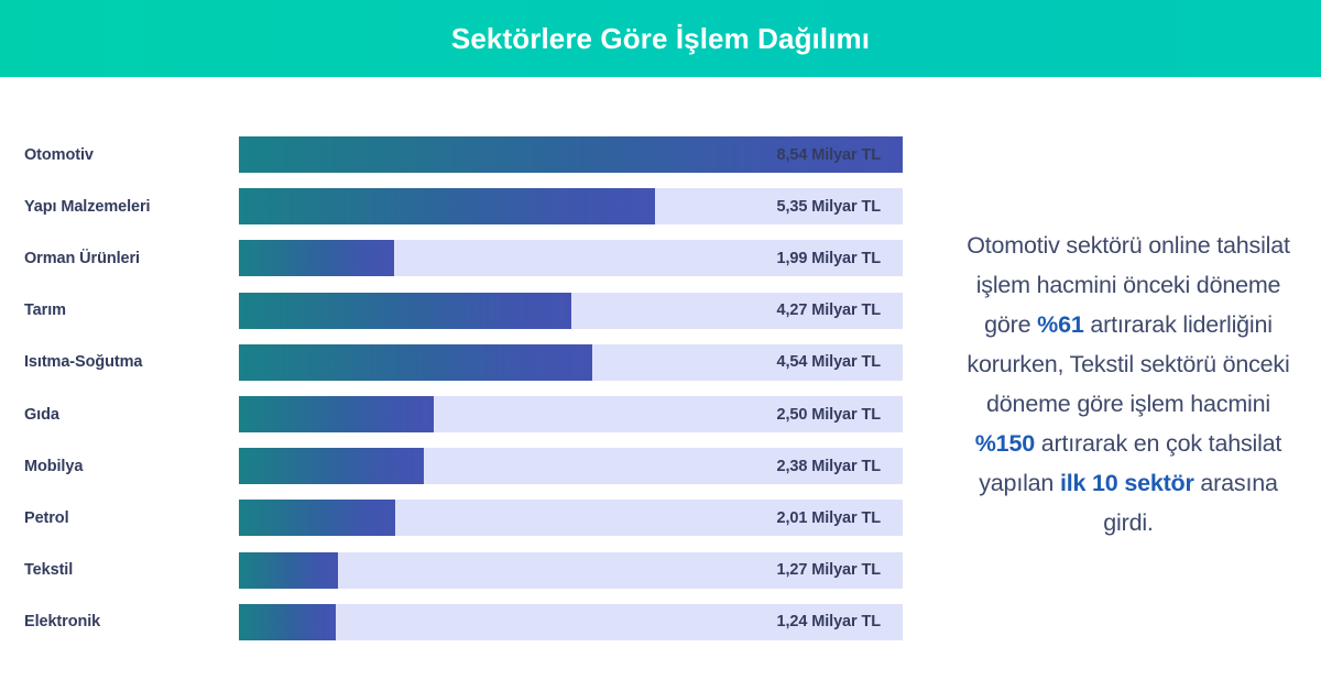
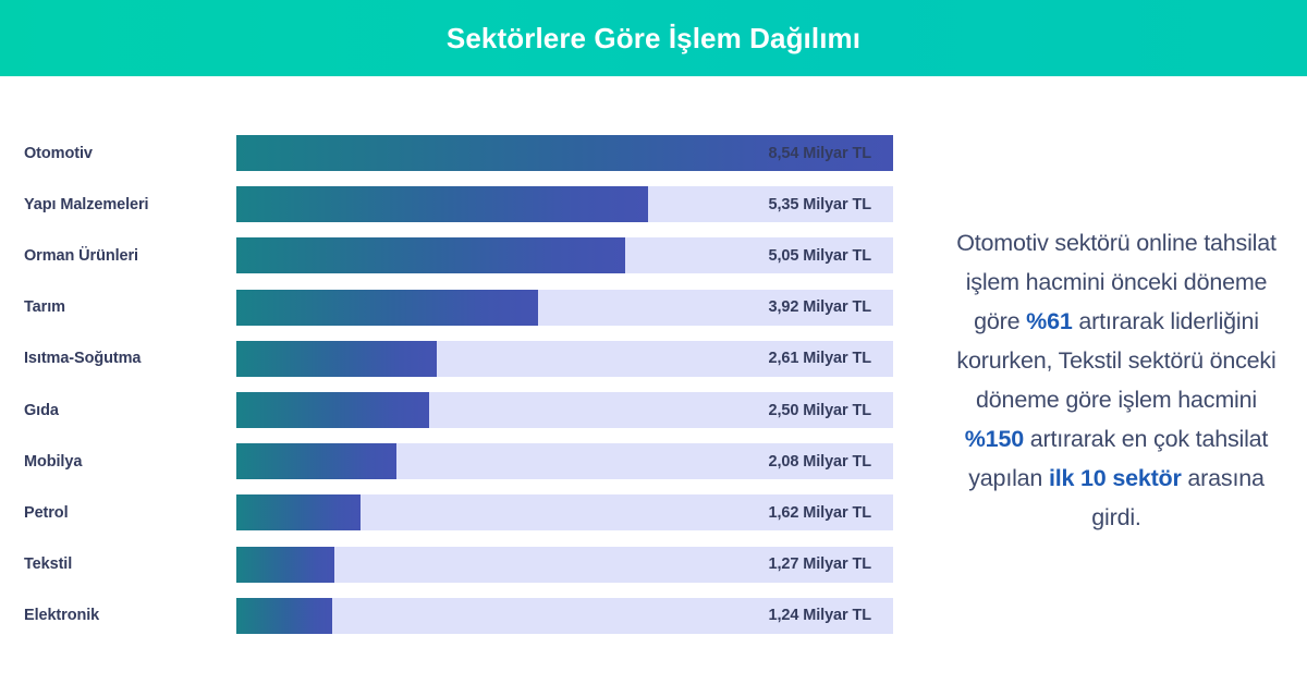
Orman Ürünleri: 1,99 -> 5,05
Tarım: 4,27 -> 3,92
Isıtma-Soğutma: 4,54 -> 2,61
Mobilya: 2,38 -> 2,08
Petrol: 2,01 -> 1,62
